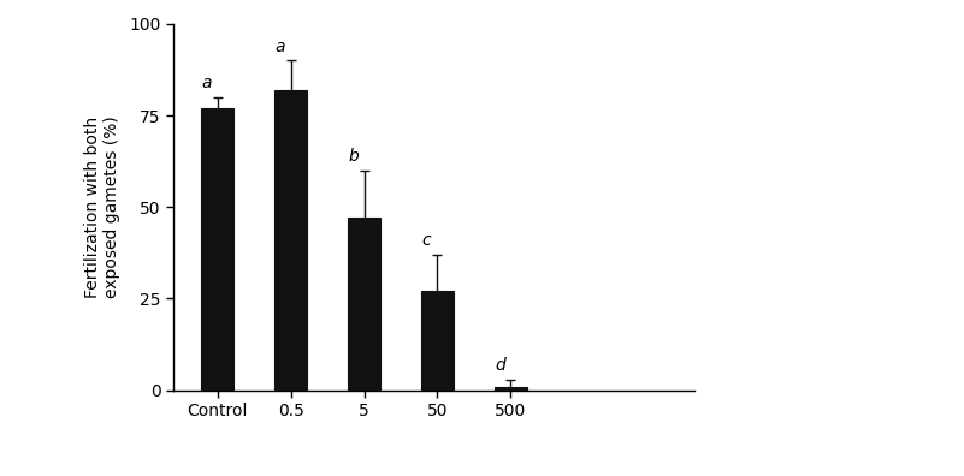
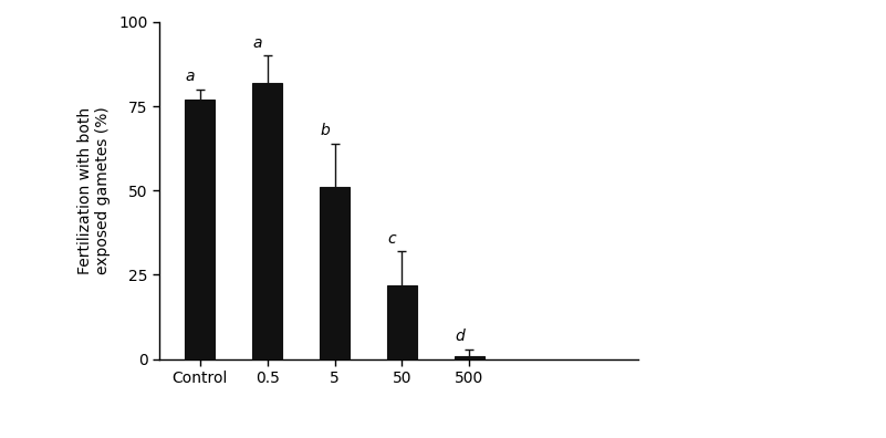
5: 47 -> 51
50: 27 -> 22
